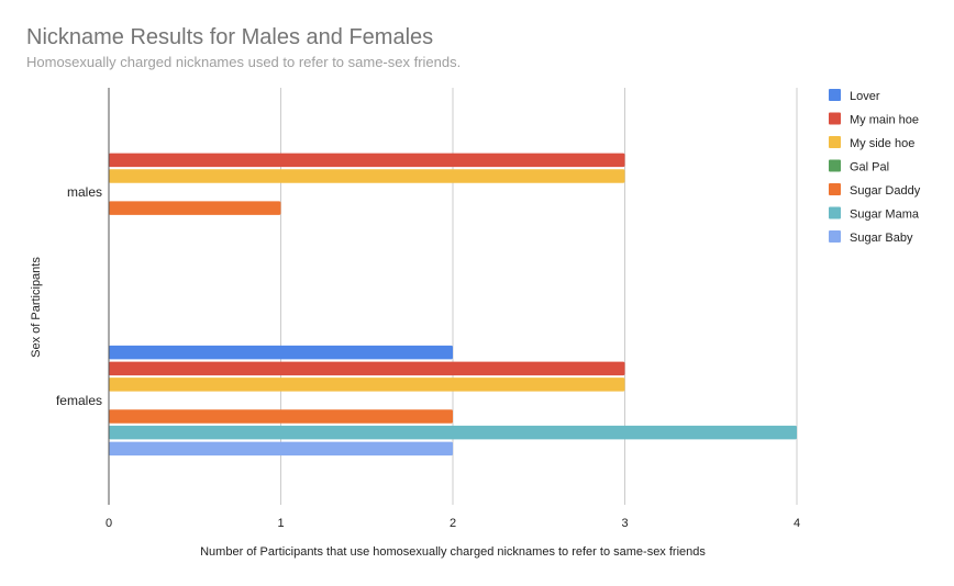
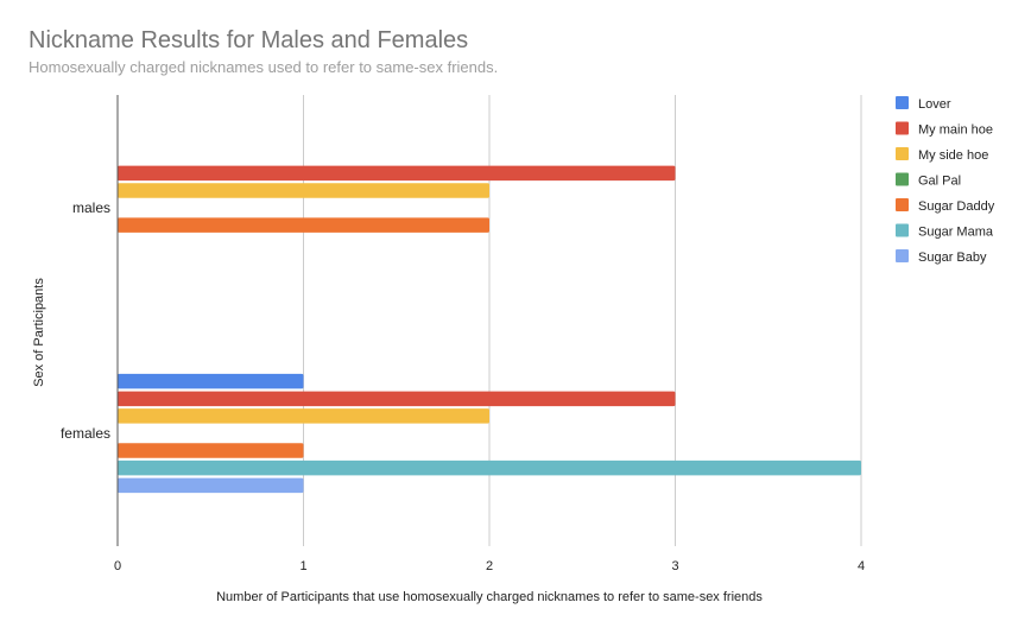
My side hoe/males: 3 -> 2
Sugar Daddy/males: 1 -> 2
Lover/females: 2 -> 1
My side hoe/females: 3 -> 2
Sugar Daddy/females: 2 -> 1
Sugar Baby/females: 2 -> 1
